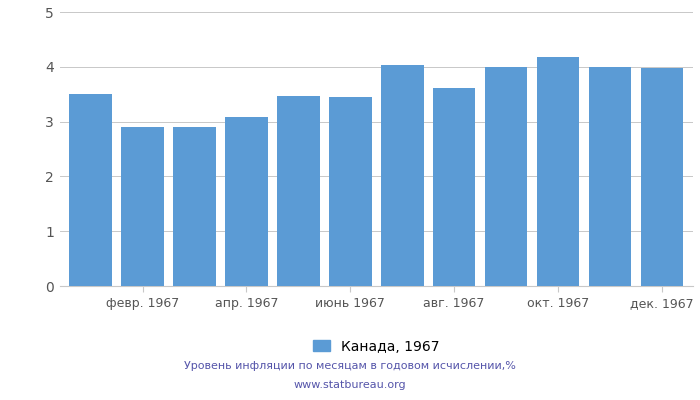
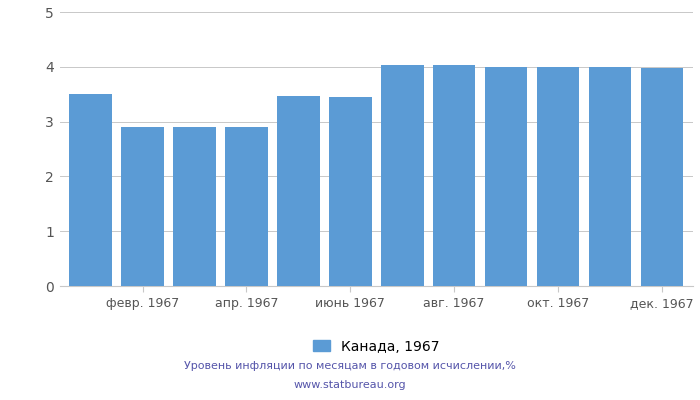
апр. 1967: 3.08 -> 2.90
авг. 1967: 3.62 -> 4.03
окт. 1967: 4.18 -> 4.00
